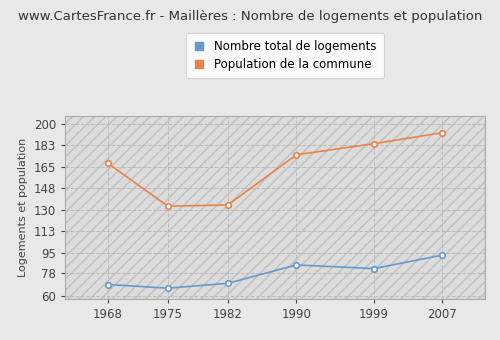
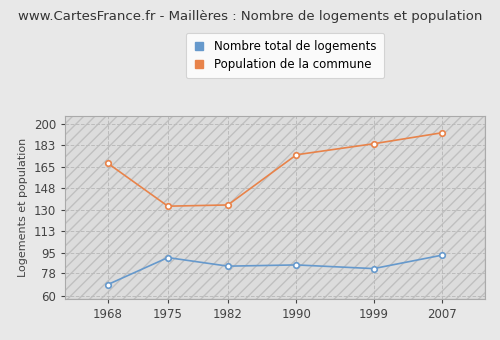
Nombre total de logements/1975: 66 -> 91
Nombre total de logements/1982: 70 -> 84
